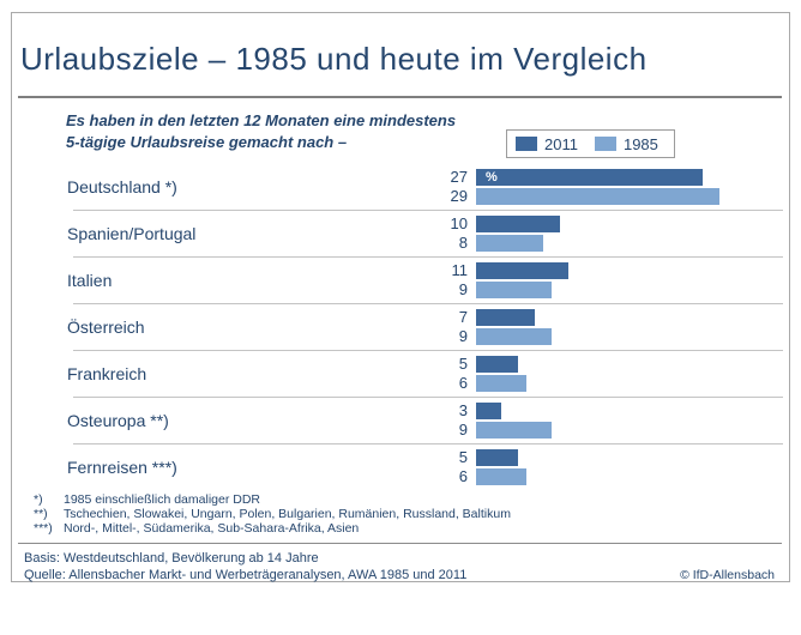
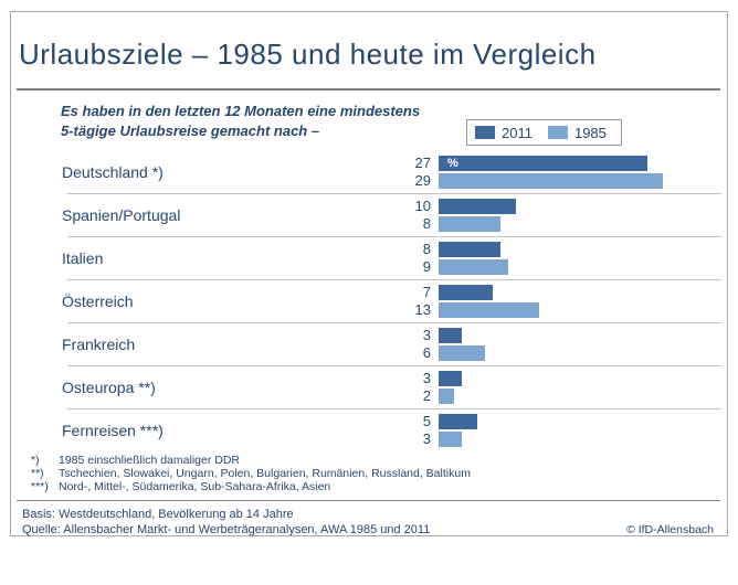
2011/Italien: 11 -> 8
1985/Österreich: 9 -> 13
2011/Frankreich: 5 -> 3
1985/Osteuropa **): 9 -> 2
1985/Fernreisen ***): 6 -> 3
